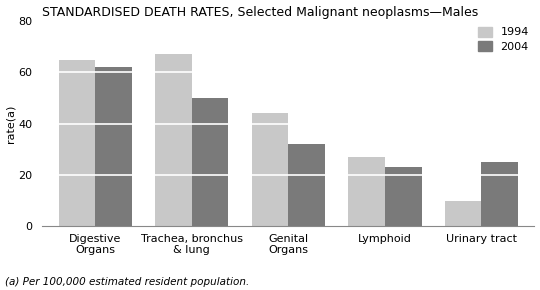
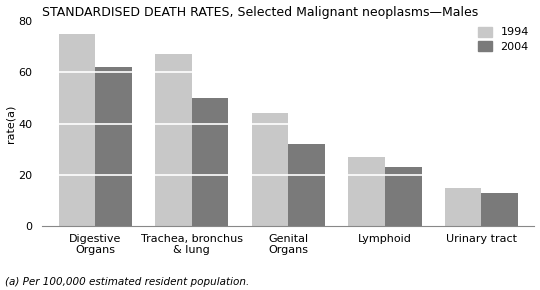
1994/Digestive Organs: 65 -> 75
1994/Urinary tract: 10 -> 15
2004/Urinary tract: 25 -> 13
